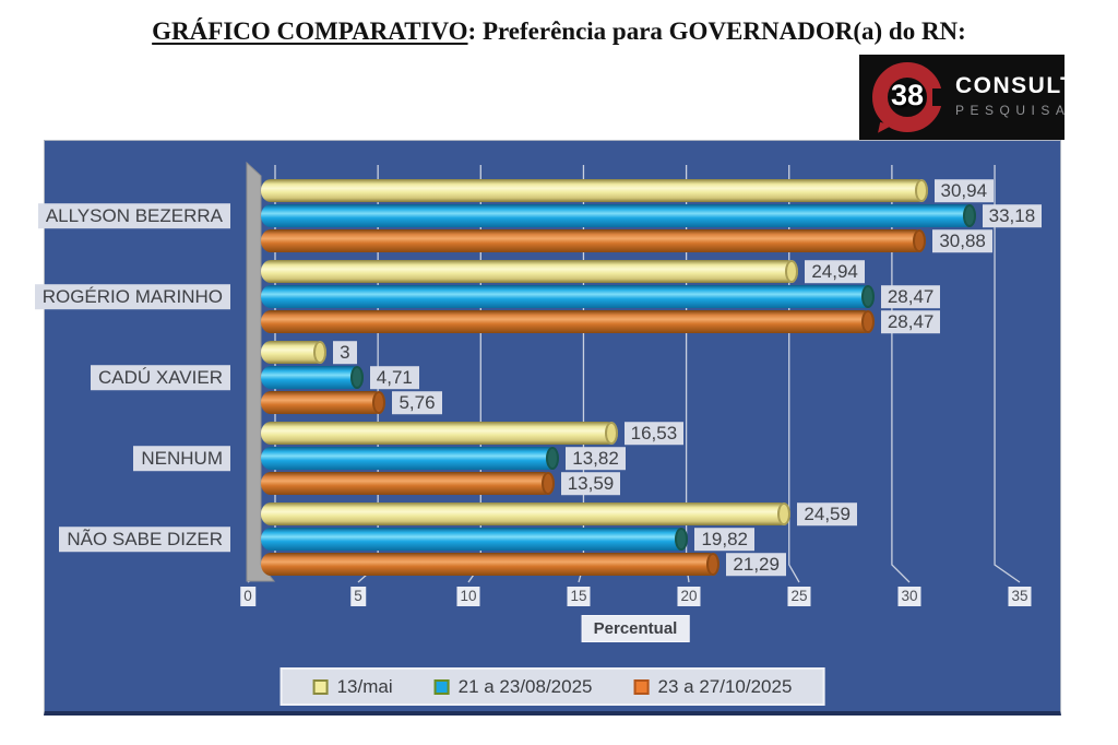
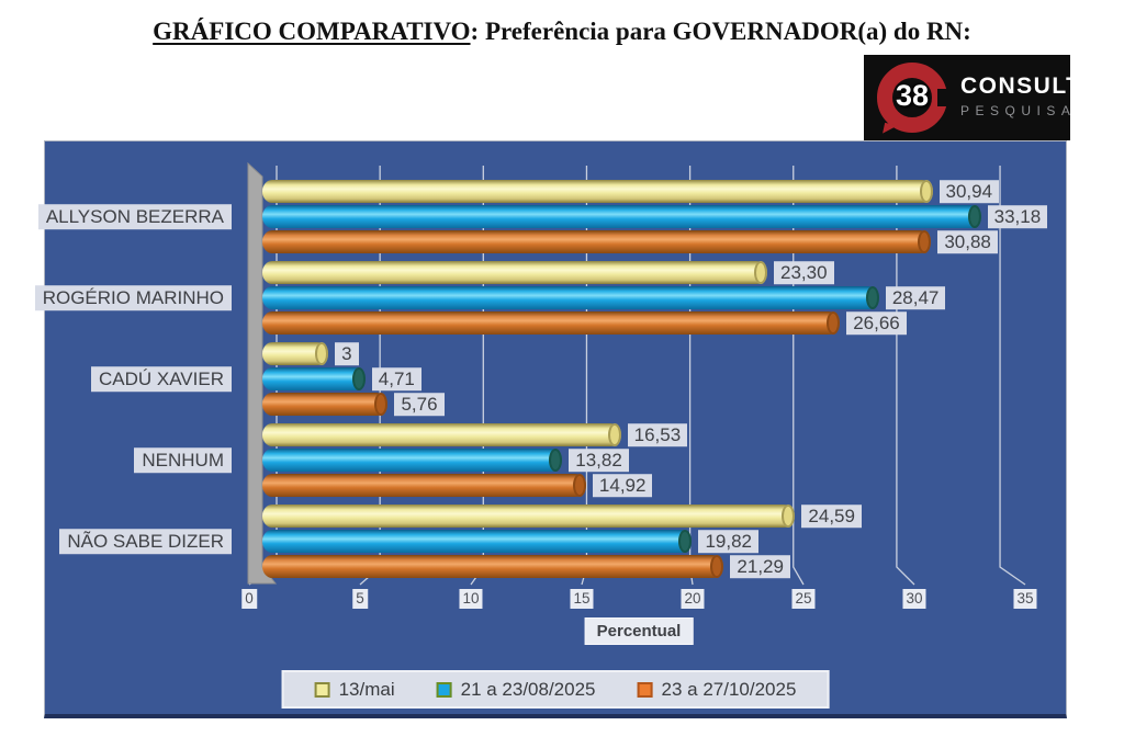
13/mai/ROGÉRIO MARINHO: 24,94 -> 23,30
23 a 27/10/2025/ROGÉRIO MARINHO: 28,47 -> 26,66
23 a 27/10/2025/NENHUM: 13,59 -> 14,92
